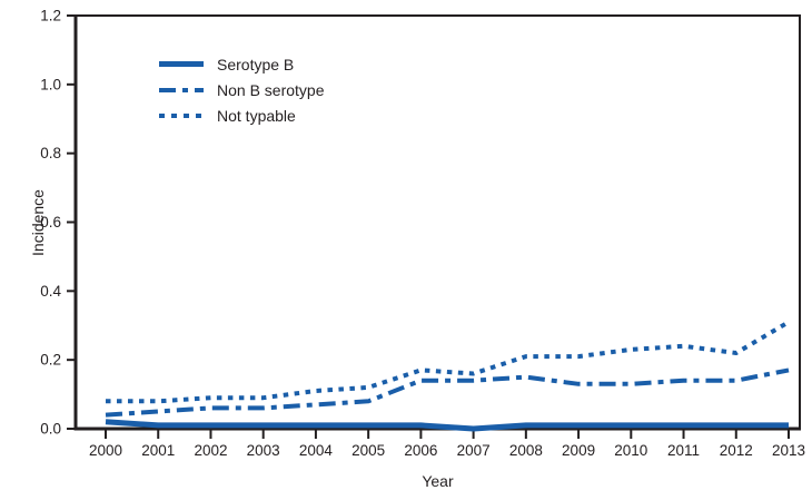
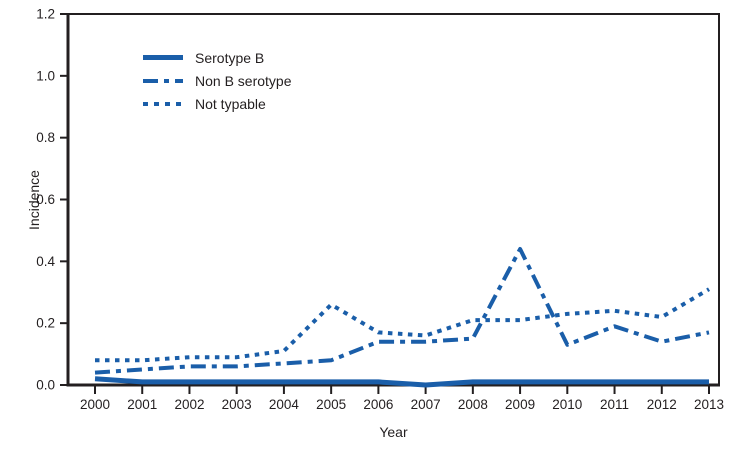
Not typable/2005: 0.12 -> 0.26
Non B serotype/2009: 0.13 -> 0.44
Non B serotype/2011: 0.14 -> 0.19
